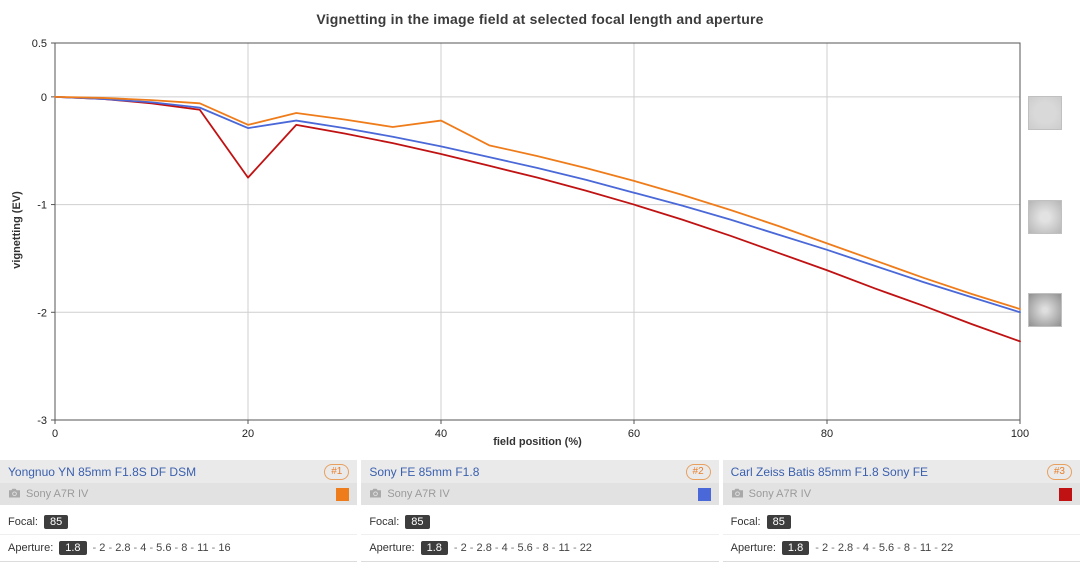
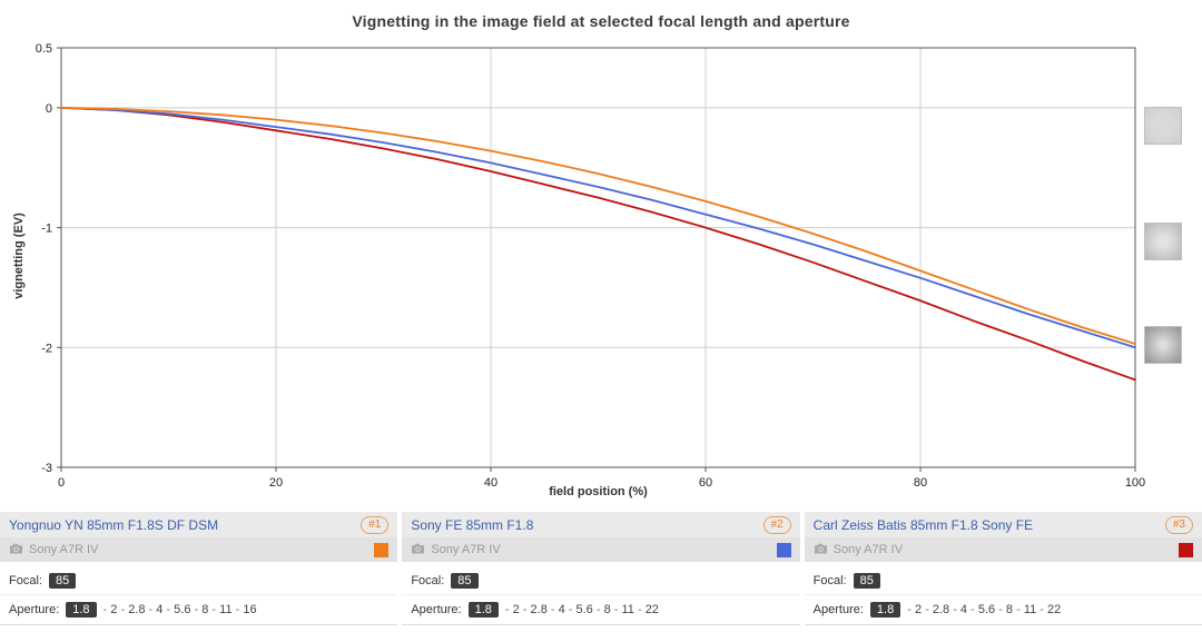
Yongnuo YN 85mm F1.8S DF DSM/20: -0.26 -> -0.10
Sony FE 85mm F1.8/20: -0.29 -> -0.16
Carl Zeiss Batis 85mm F1.8 Sony FE/20: -0.75 -> -0.19
Yongnuo YN 85mm F1.8S DF DSM/40: -0.22 -> -0.36
